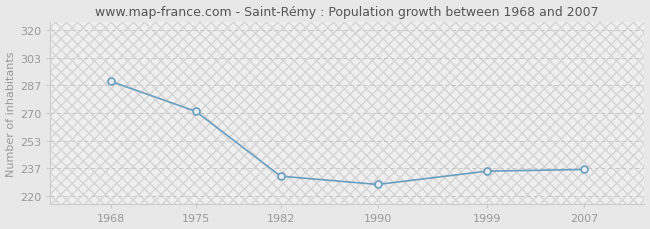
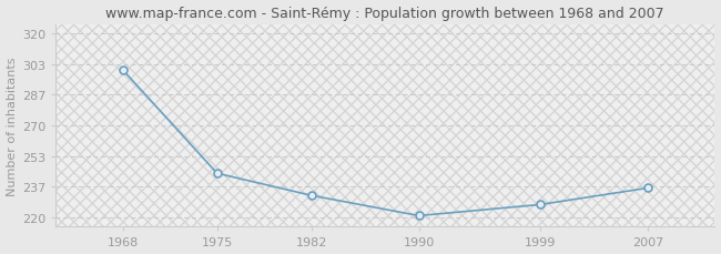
1968: 289 -> 300
1975: 271 -> 244
1990: 227 -> 221
1999: 235 -> 227
